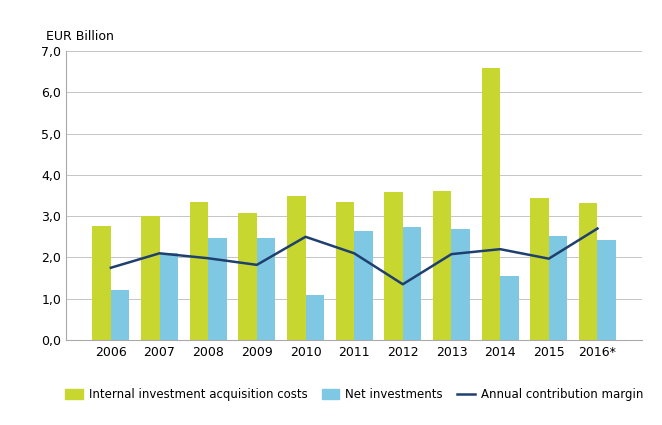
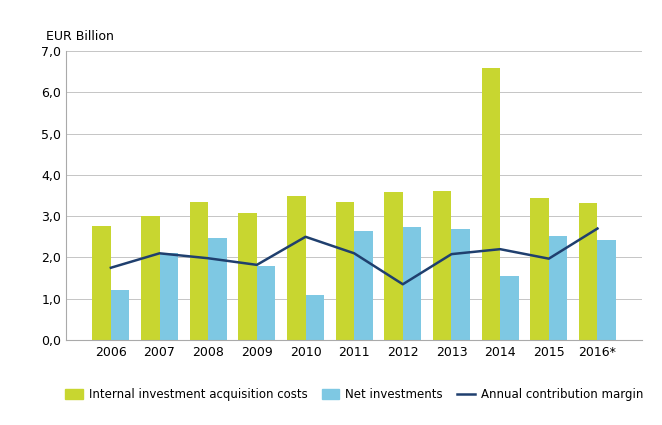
Net investments/2009: 2,48 -> 1,80
